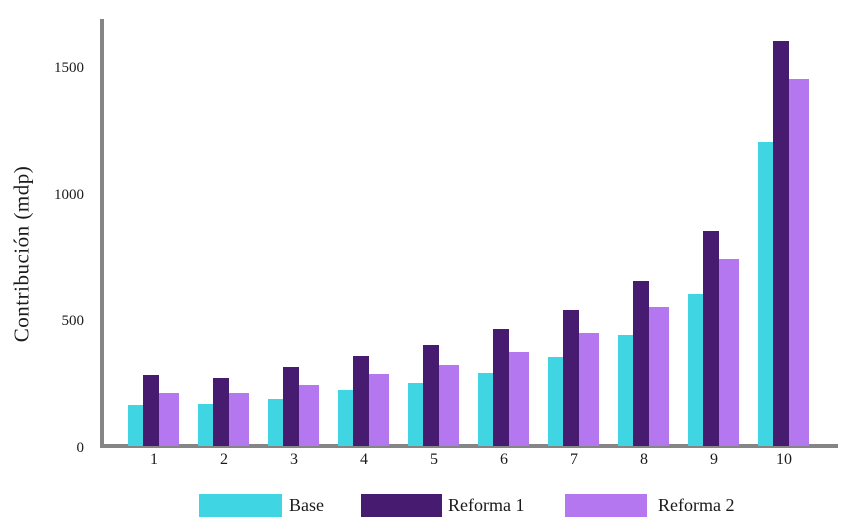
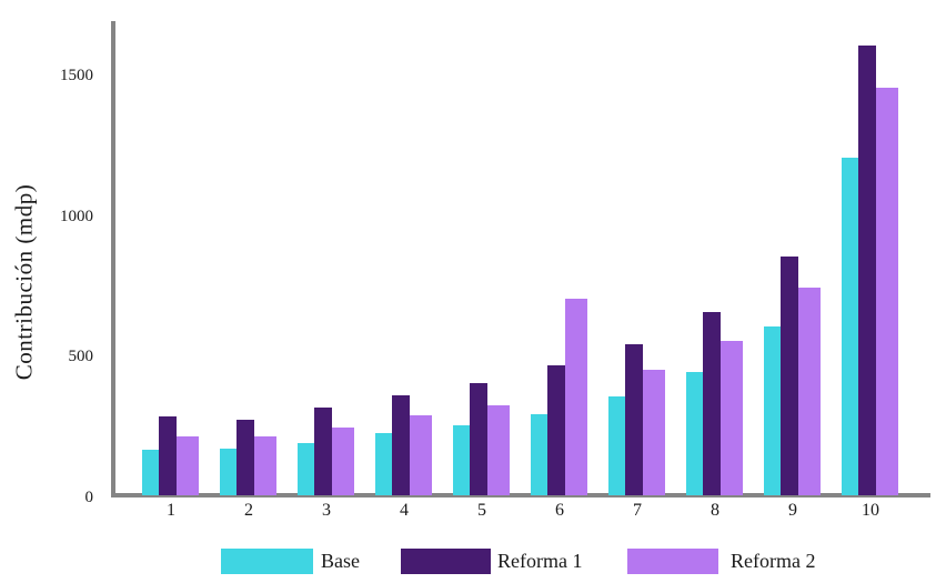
Reforma 2/6: 370 -> 700
